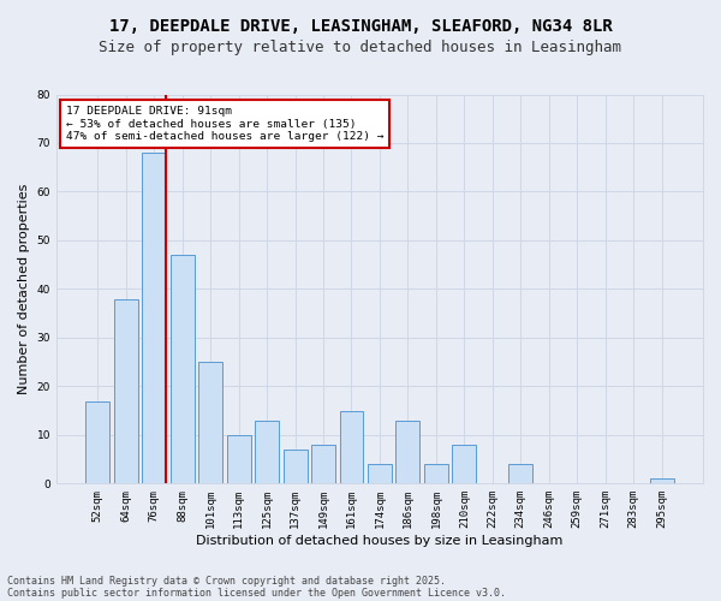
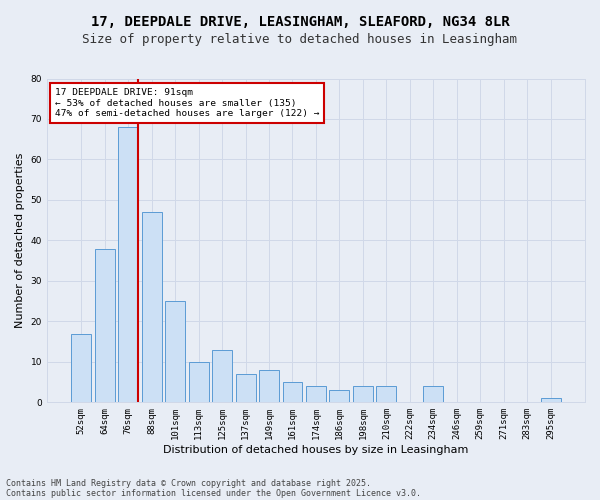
161sqm: 15 -> 5
186sqm: 13 -> 3
210sqm: 8 -> 4
